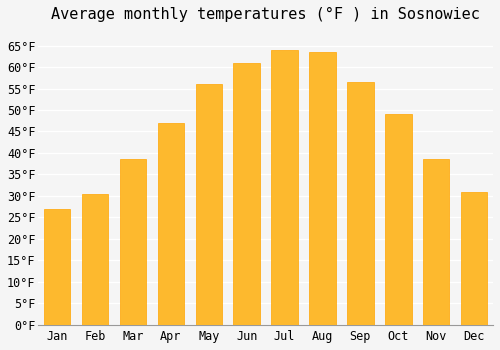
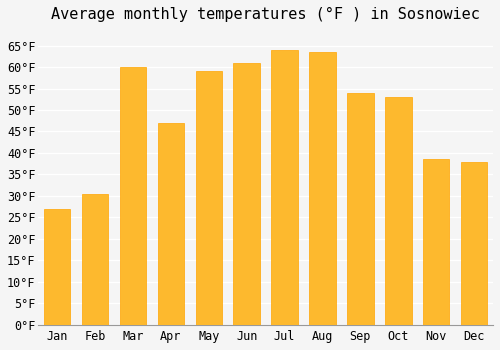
Mar: 38.5°F -> 60.0°F
May: 56.0°F -> 59.0°F
Sep: 56.5°F -> 54.0°F
Oct: 49.0°F -> 53.0°F
Dec: 31.0°F -> 38.0°F
